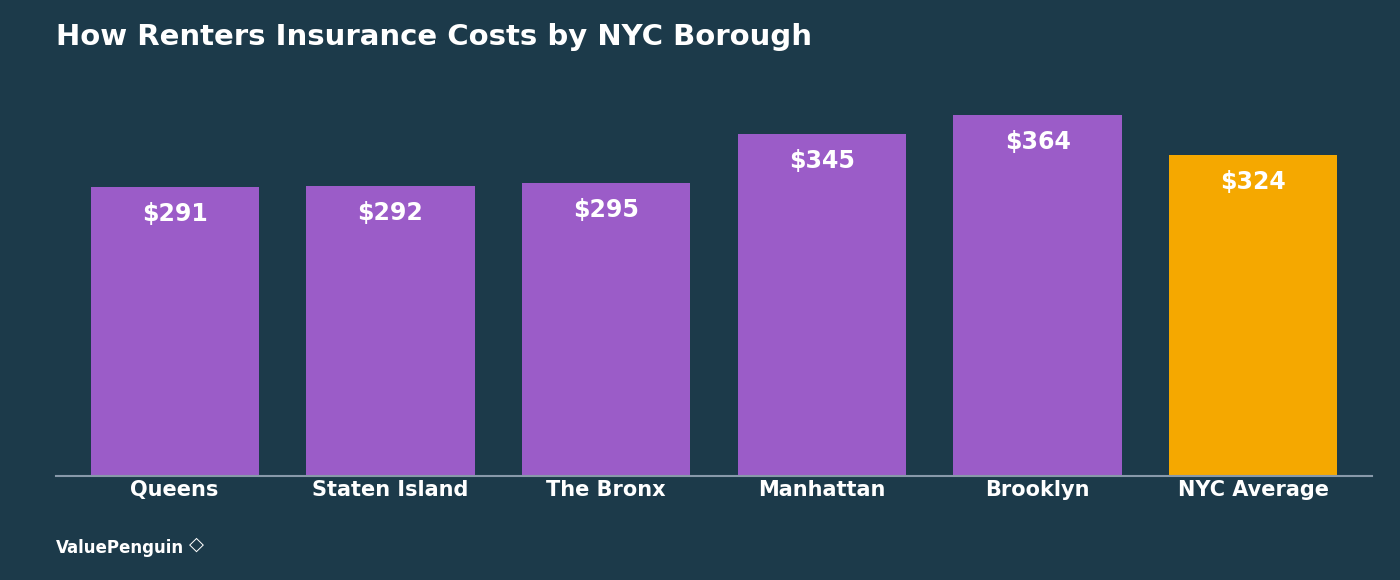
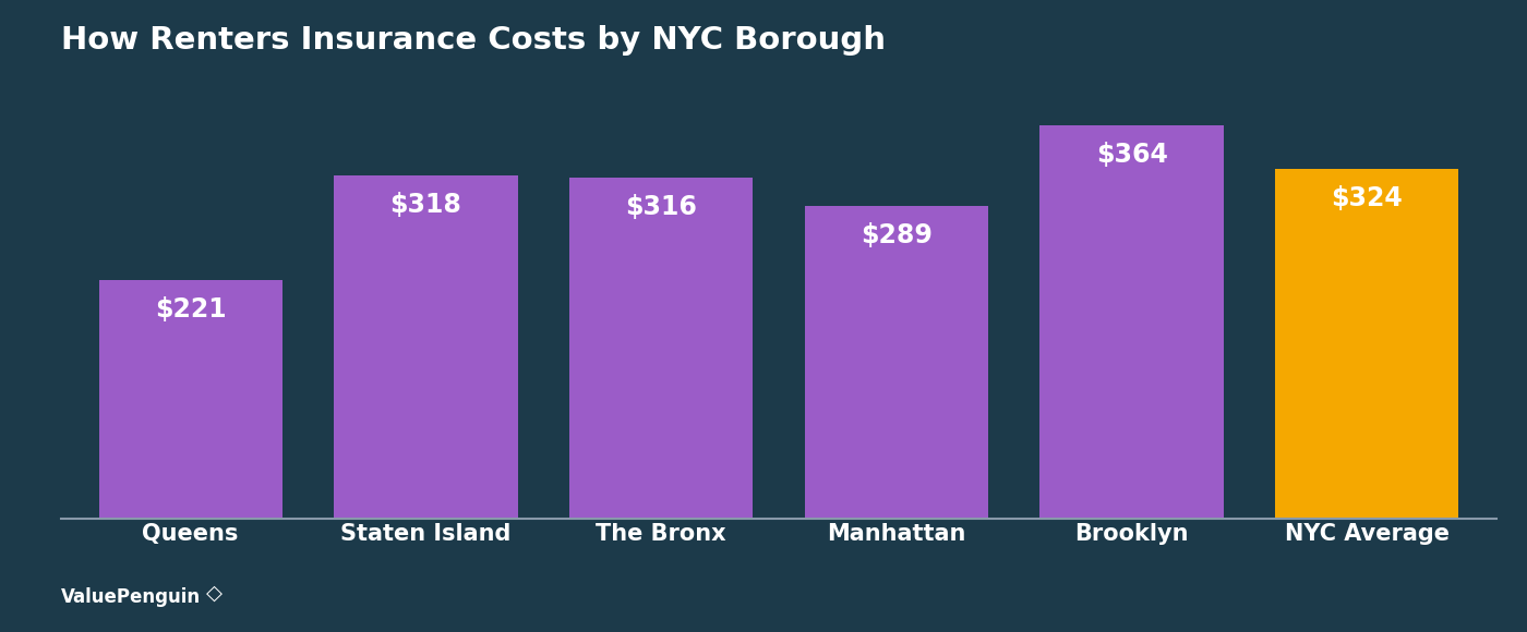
Queens: $291 -> $221
Staten Island: $292 -> $318
The Bronx: $295 -> $316
Manhattan: $345 -> $289
